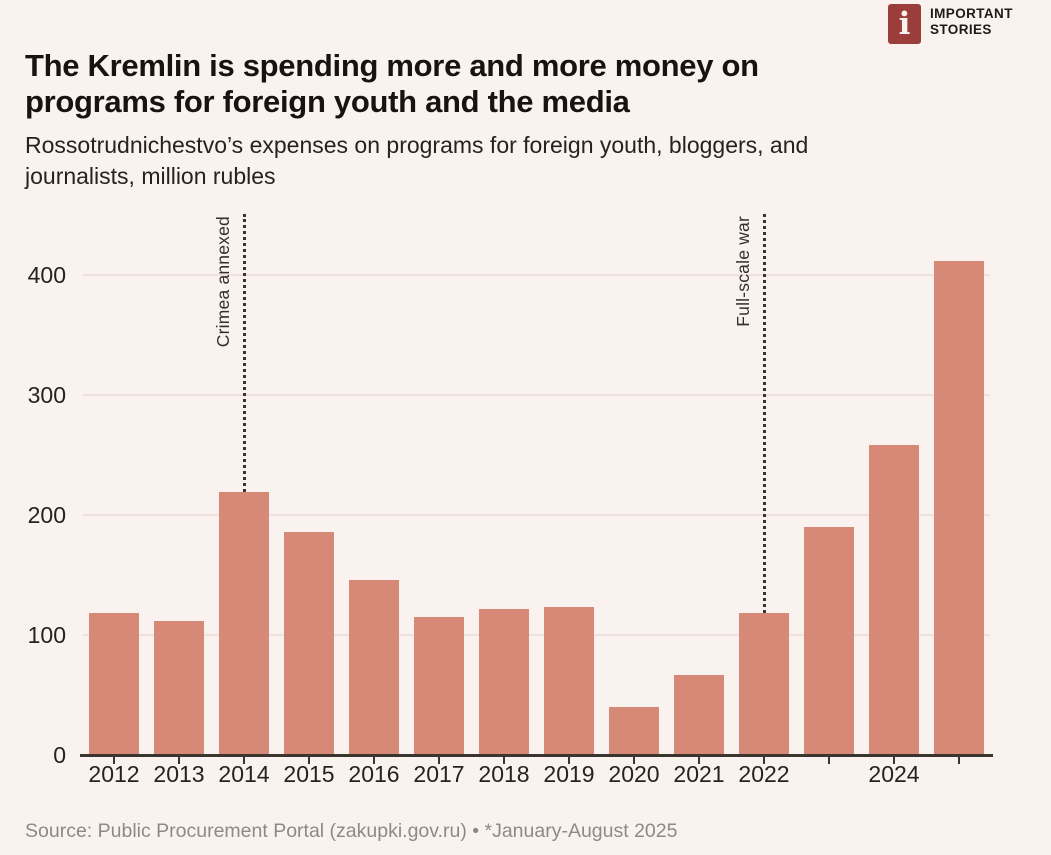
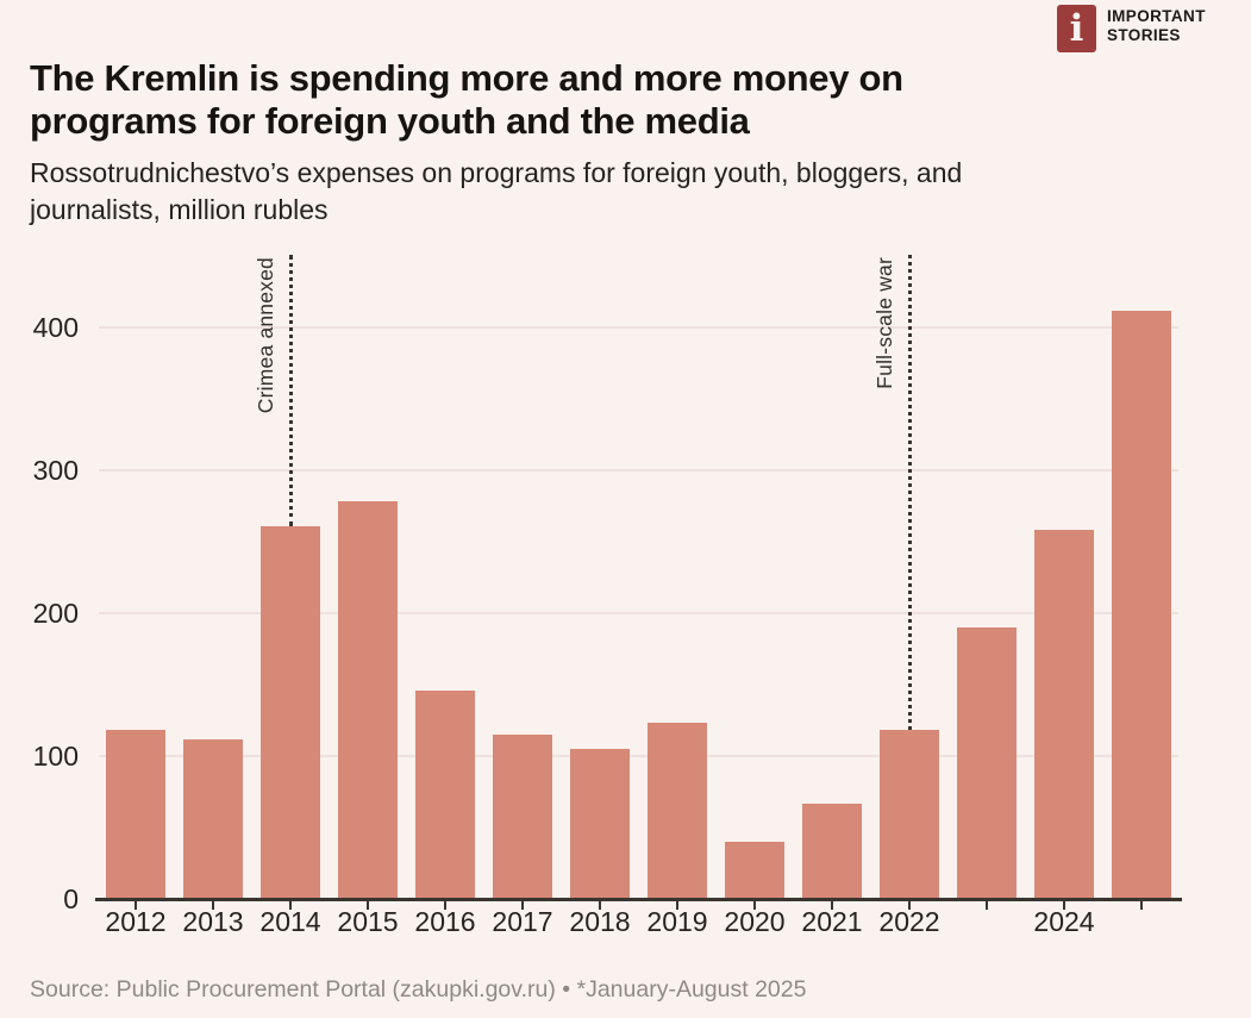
2014: 219 -> 261
2015: 186 -> 278
2018: 122 -> 105
